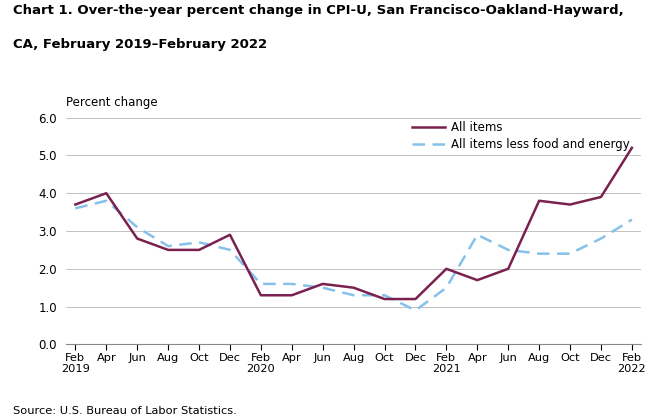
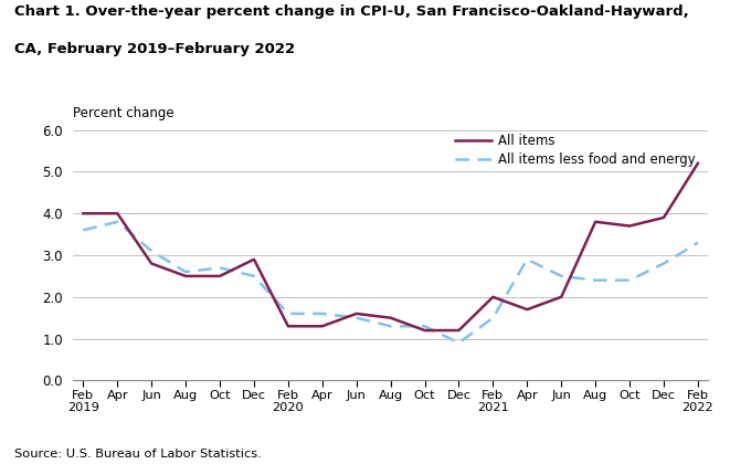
All items/Feb 2019: 3.7 -> 4.0
